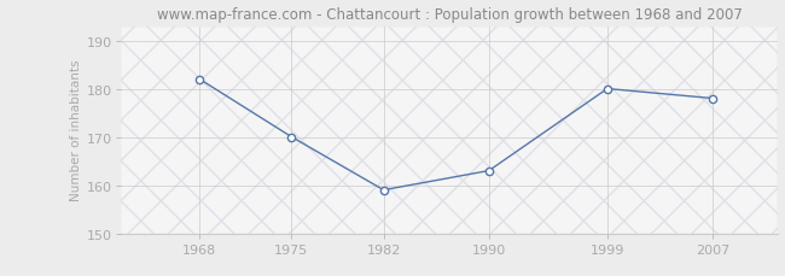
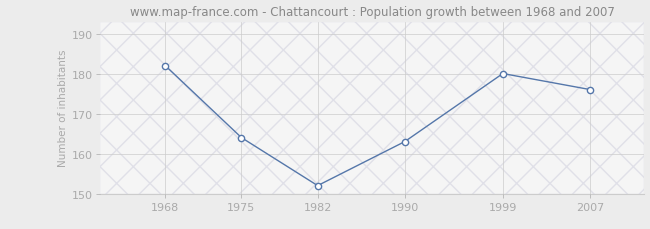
1975: 170 -> 164
1982: 159 -> 152
2007: 178 -> 176
